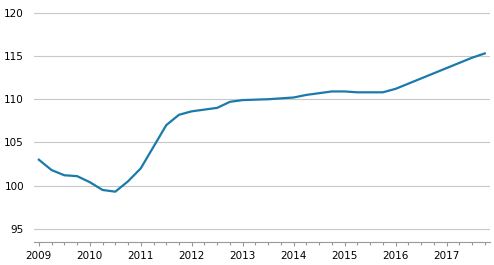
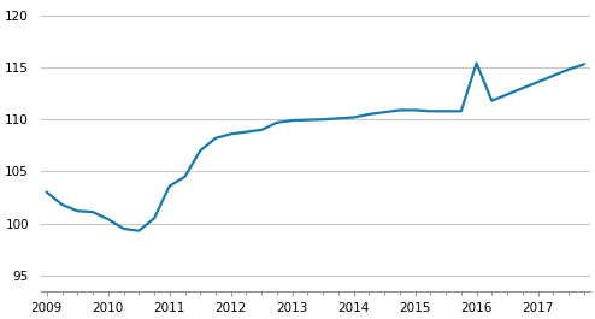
2011: 102.0 -> 103.6
2016: 111.2 -> 115.4
